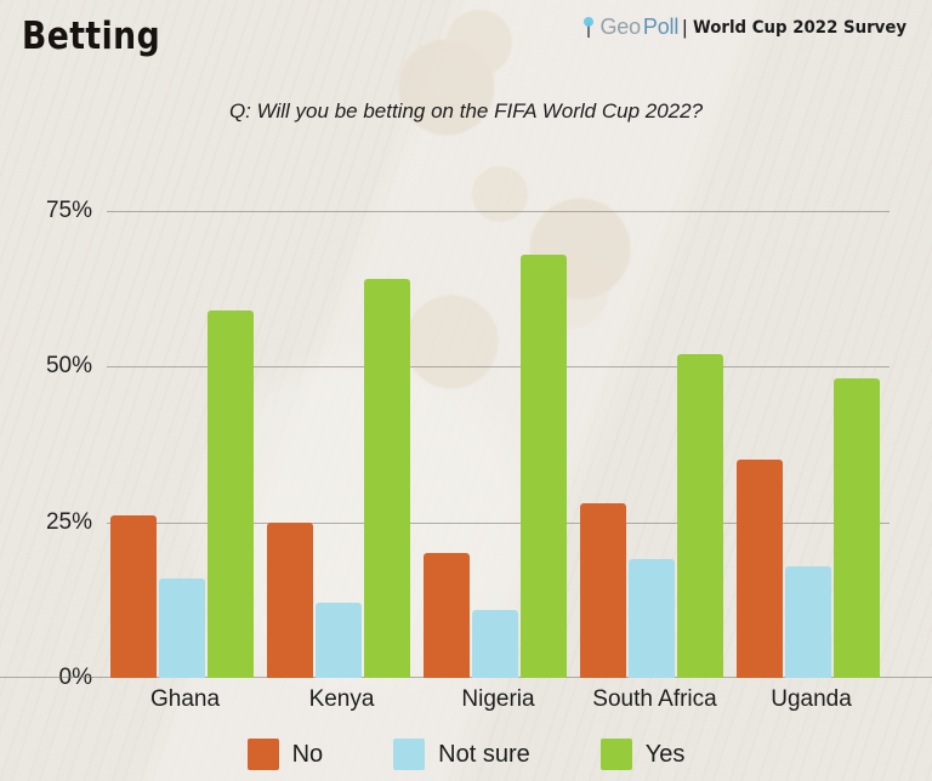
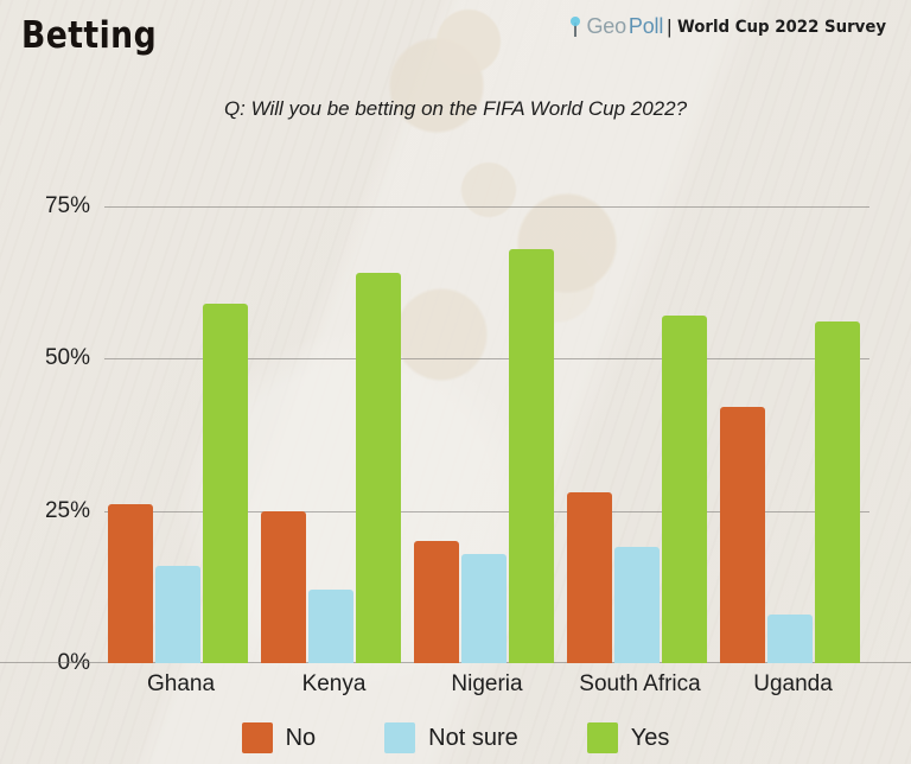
Not sure/Nigeria: 11% -> 18%
Yes/South Africa: 52% -> 57%
No/Uganda: 35% -> 42%
Not sure/Uganda: 18% -> 8%
Yes/Uganda: 48% -> 56%
